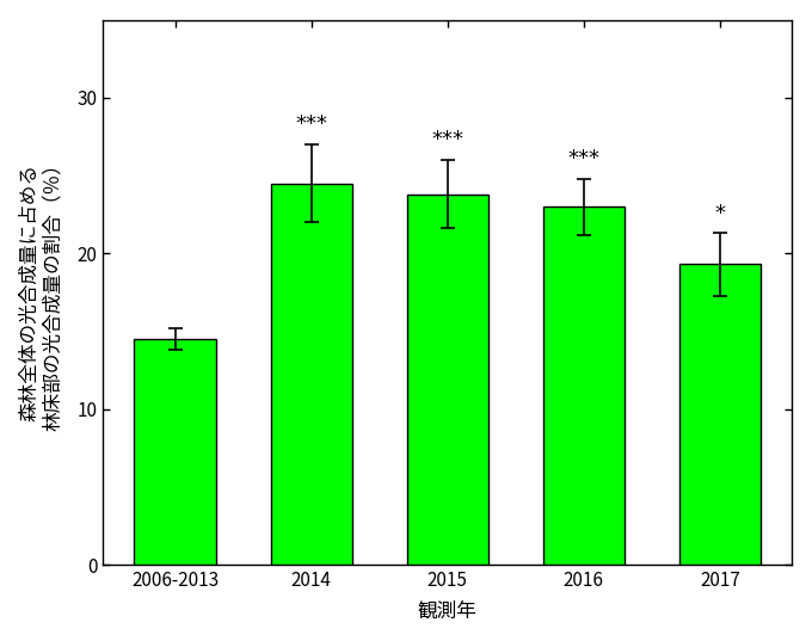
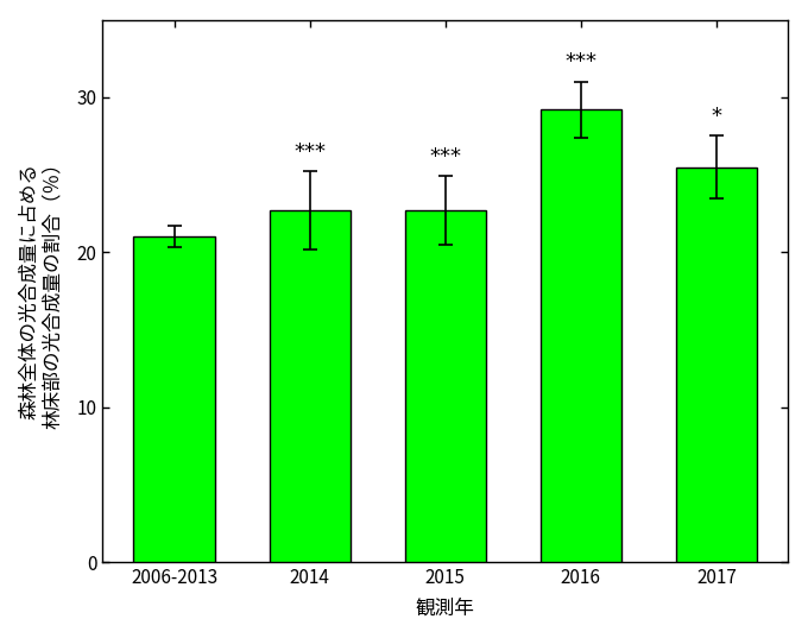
2006-2013: 14.5 -> 21.0
2014: 24.5 -> 22.7
2015: 23.8 -> 22.7
2016: 23.0 -> 29.2
2017: 19.3 -> 25.5
